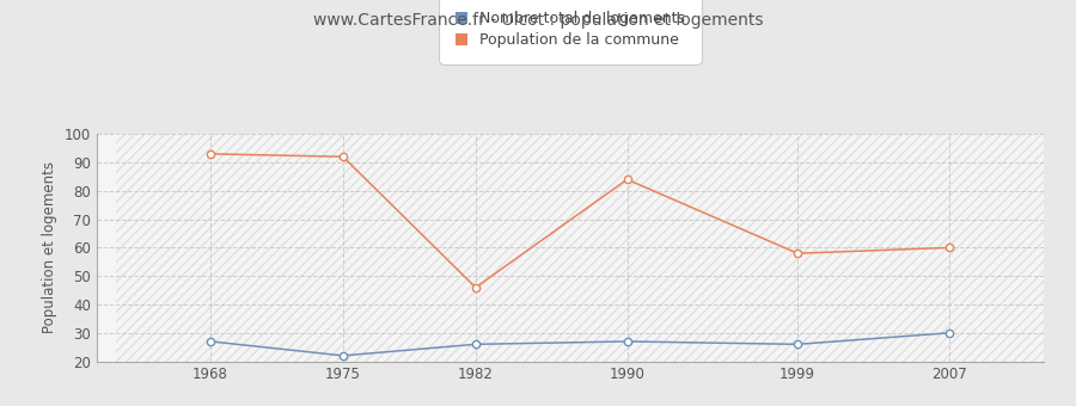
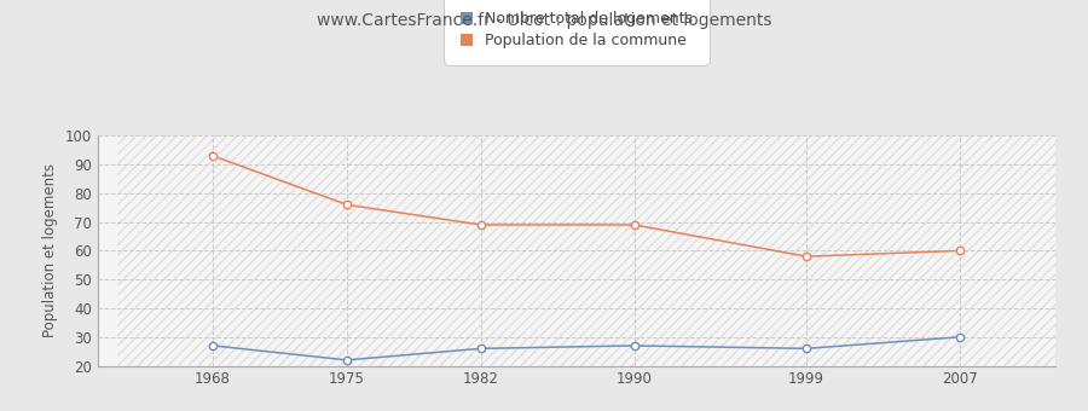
Population de la commune/1975: 92 -> 76
Population de la commune/1982: 46 -> 69
Population de la commune/1990: 84 -> 69
